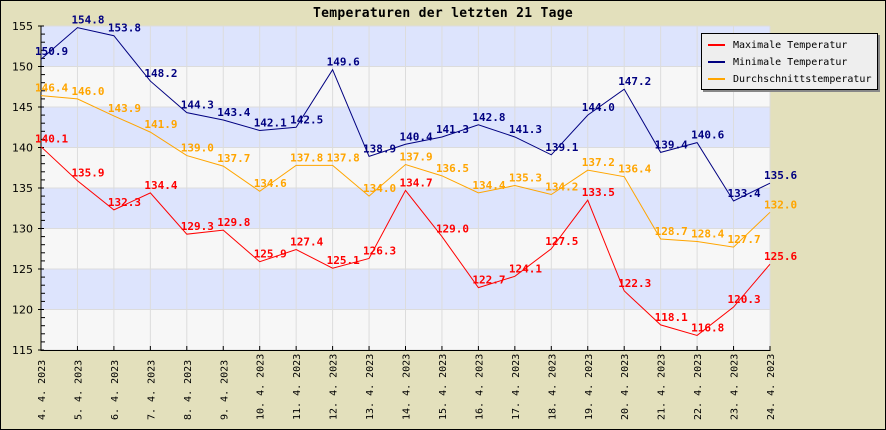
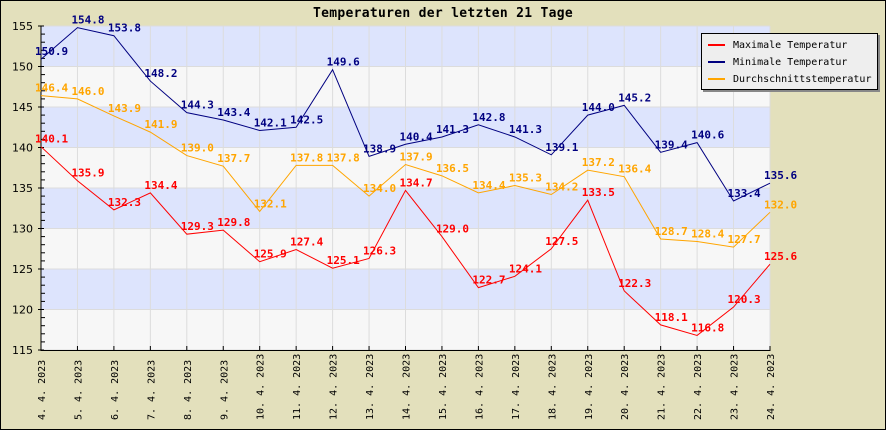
Durchschnittstemperatur/10. 4. 2023: 134.6 -> 132.1
Minimale Temperatur/20. 4. 2023: 147.2 -> 145.2
